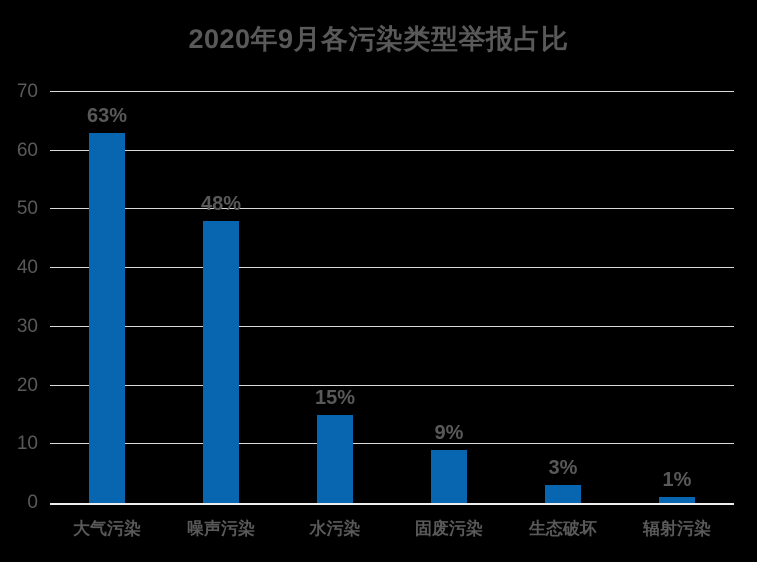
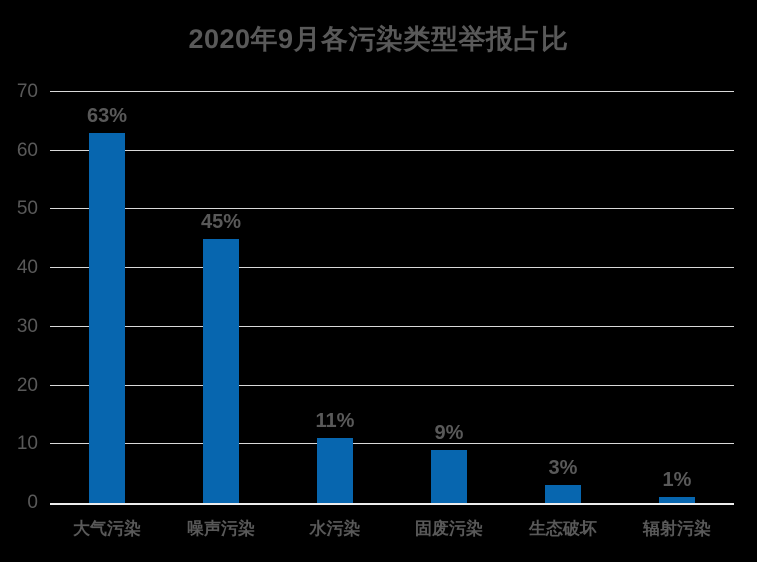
噪声污染: 48% -> 45%
水污染: 15% -> 11%
